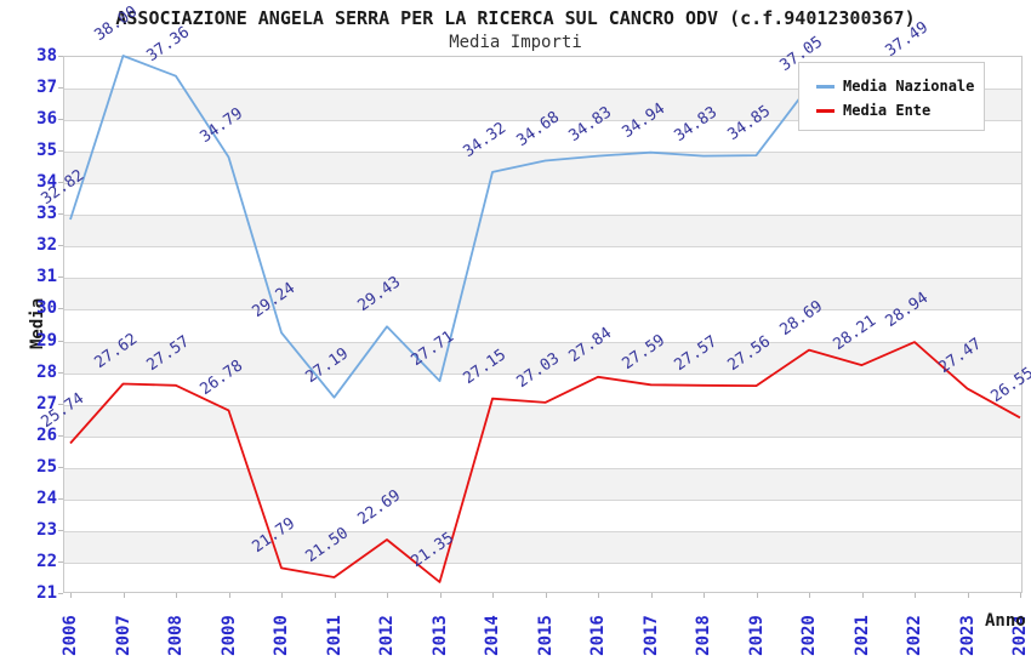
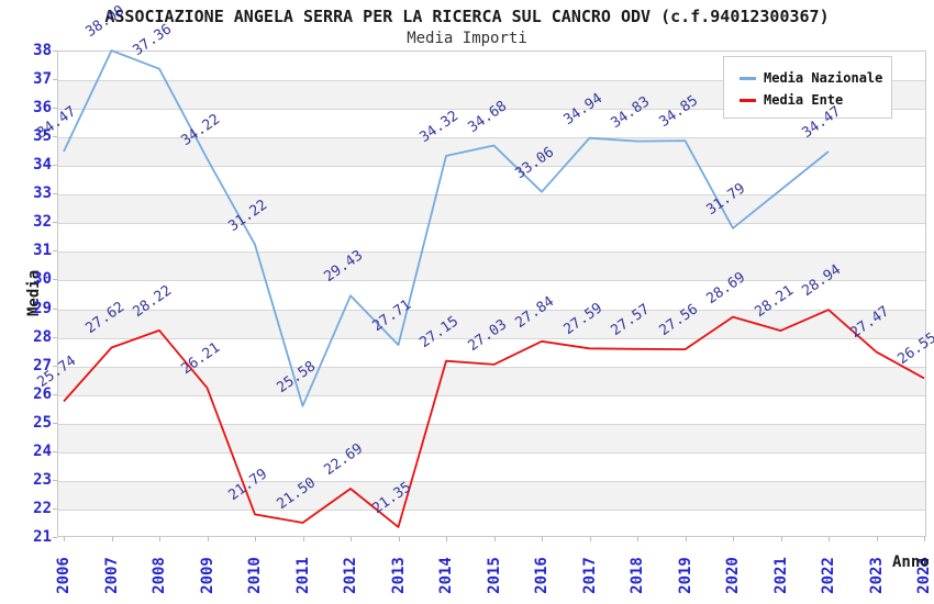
Media Nazionale/2006: 32.82 -> 34.47
Media Ente/2008: 27.57 -> 28.22
Media Nazionale/2009: 34.79 -> 34.22
Media Ente/2009: 26.78 -> 26.21
Media Nazionale/2010: 29.24 -> 31.22
Media Nazionale/2011: 27.19 -> 25.58
Media Nazionale/2016: 34.83 -> 33.06
Media Nazionale/2020: 37.05 -> 31.79
Media Nazionale/2022: 37.49 -> 34.47
